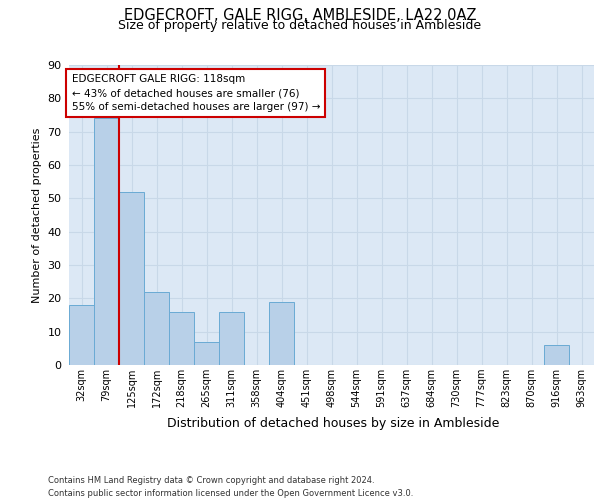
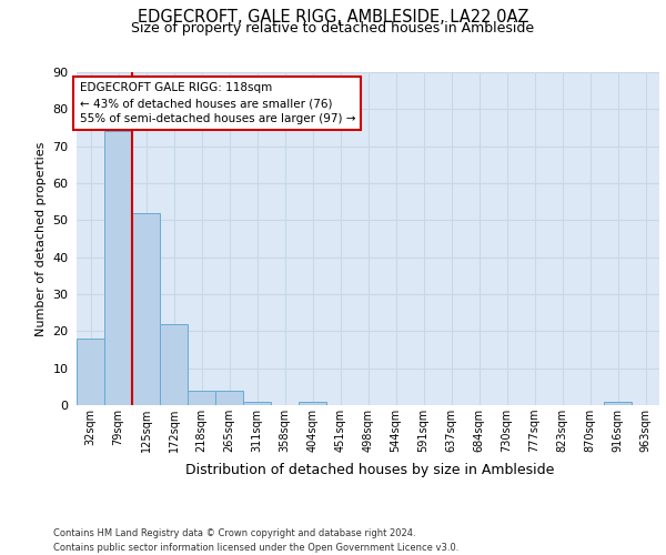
218sqm: 16 -> 4
265sqm: 7 -> 4
311sqm: 16 -> 1
404sqm: 19 -> 1
916sqm: 6 -> 1
